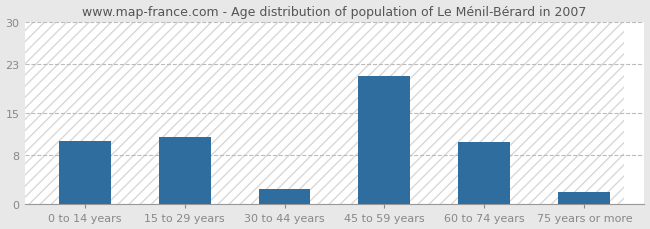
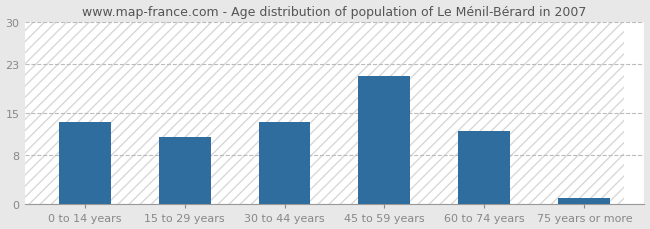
0 to 14 years: 10.4 -> 13.5
30 to 44 years: 2.4 -> 13.5
60 to 74 years: 10.2 -> 12.0
75 years or more: 2.0 -> 1.0
